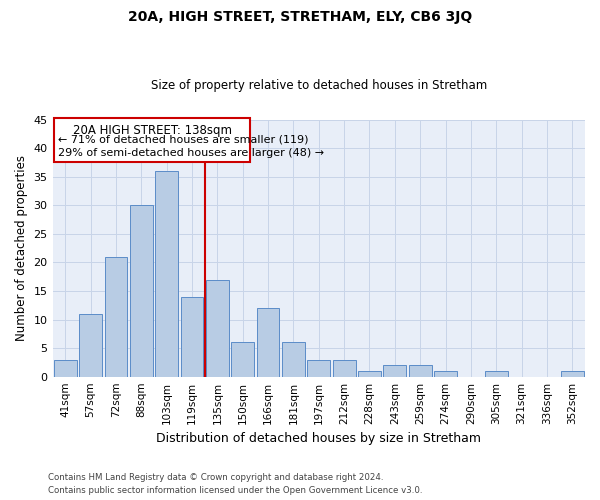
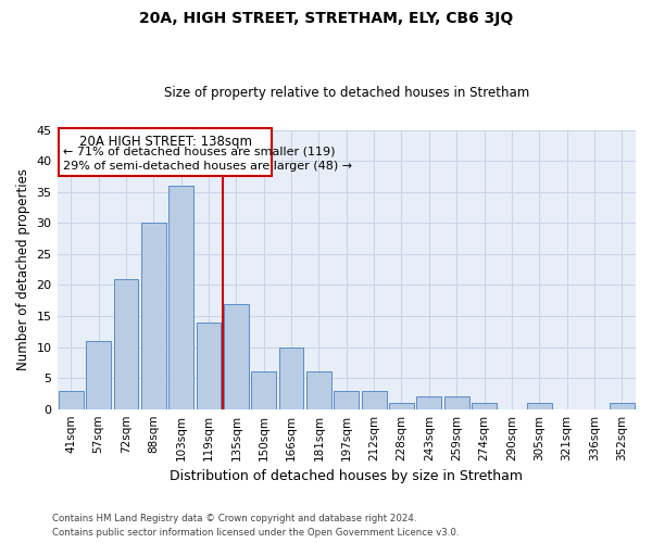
166sqm: 12 -> 10
